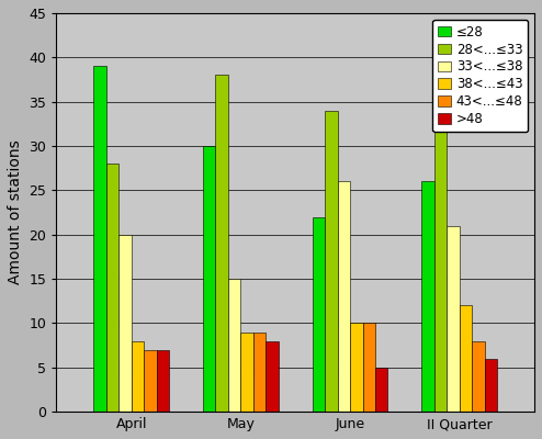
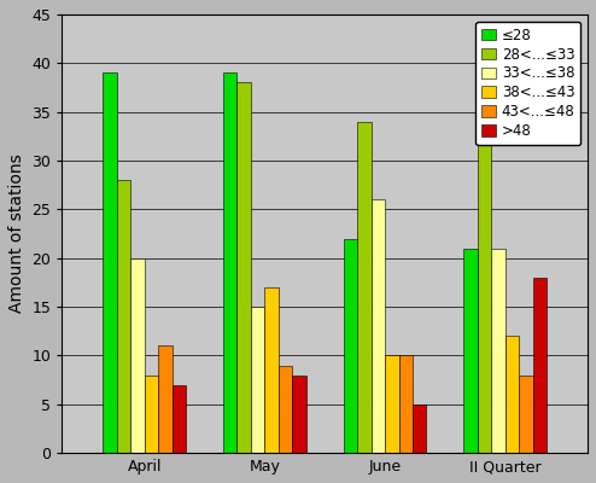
43<...≤48/April: 7 -> 11
≤28/May: 30 -> 39
38<...≤43/May: 9 -> 17
≤28/II Quarter: 26 -> 21
>48/II Quarter: 6 -> 18
